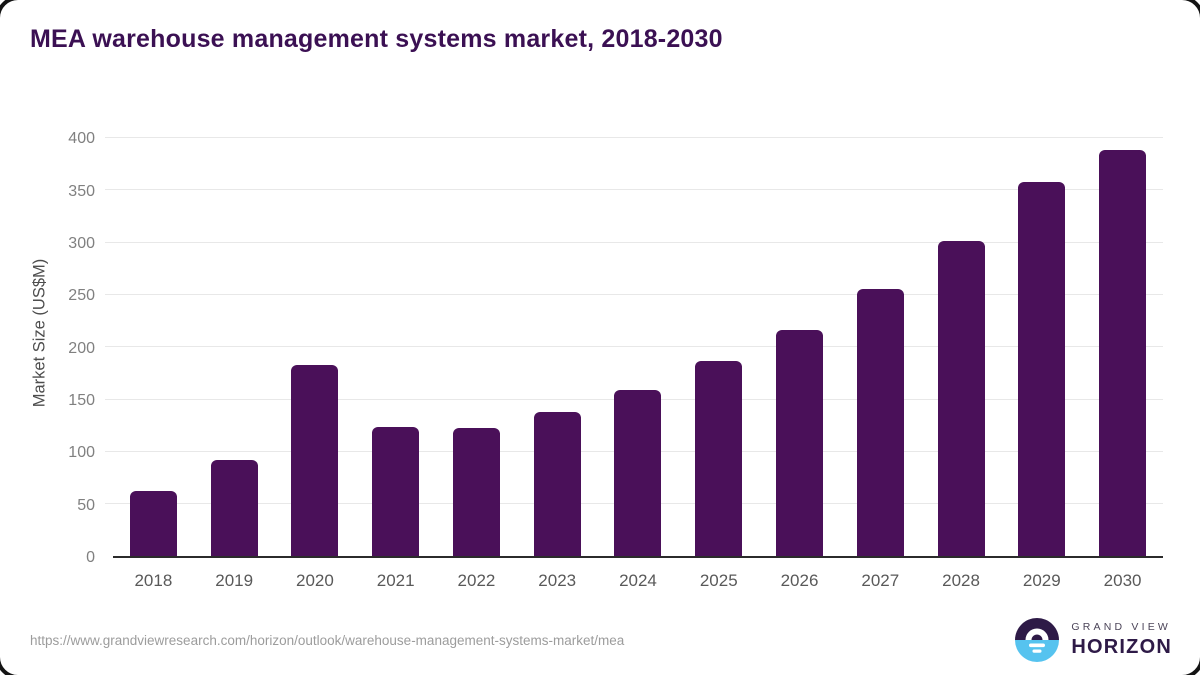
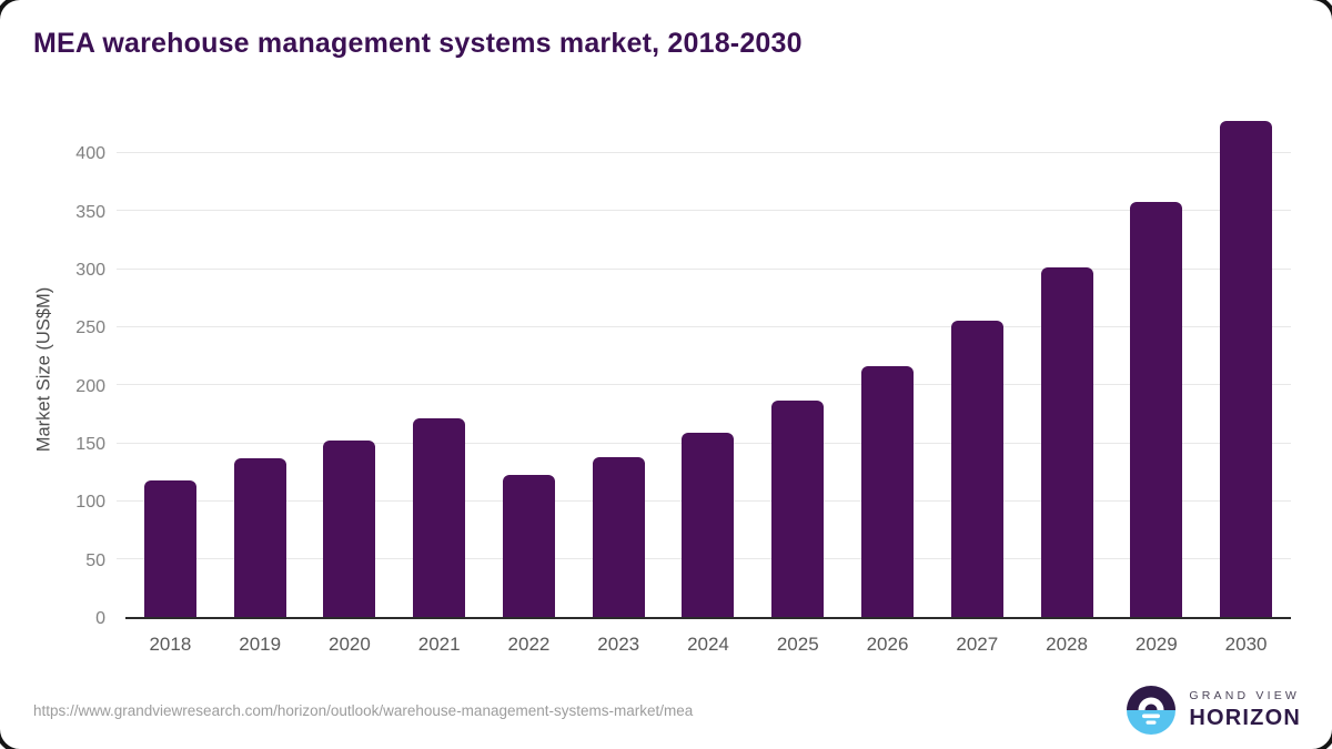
2018: 62 -> 118
2019: 92 -> 137
2020: 183 -> 152
2021: 123 -> 171
2030: 388 -> 427
